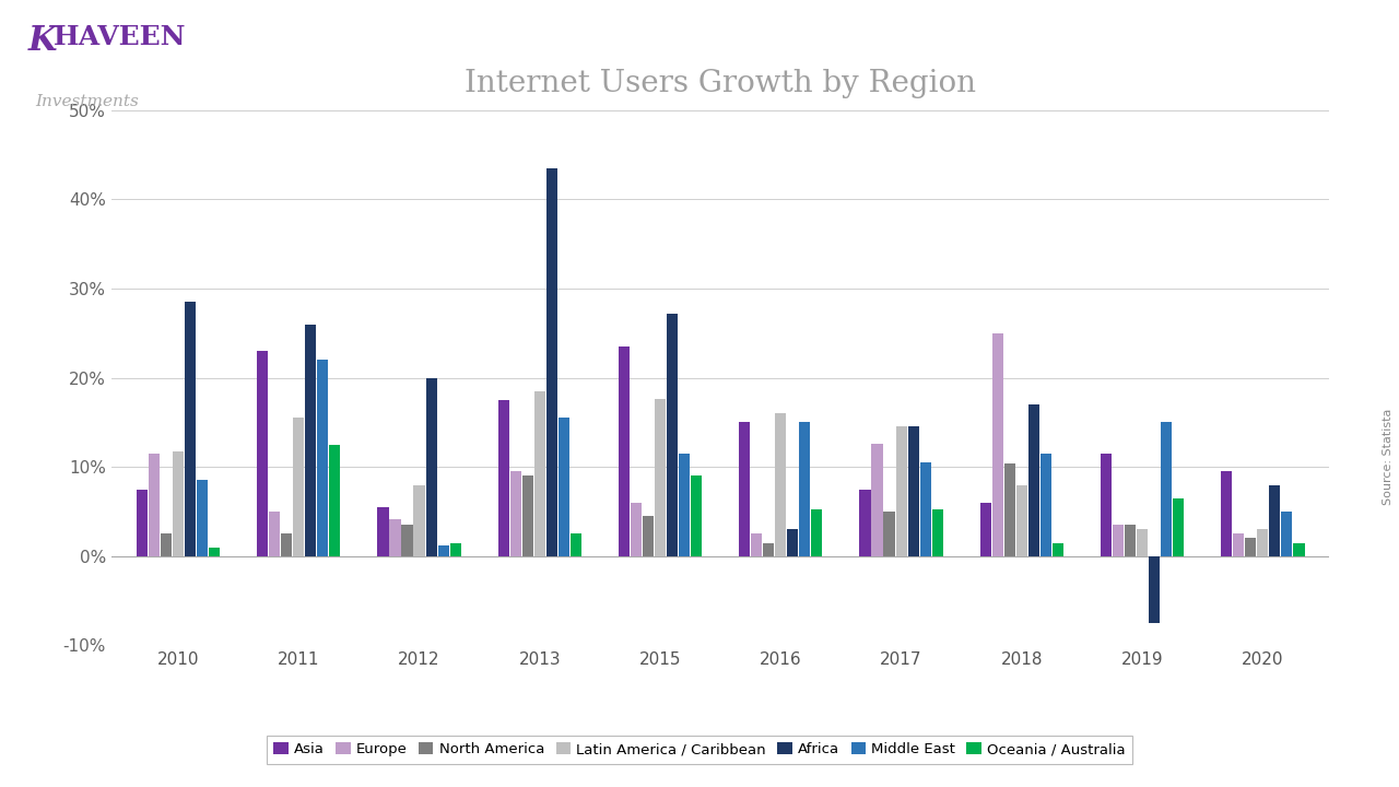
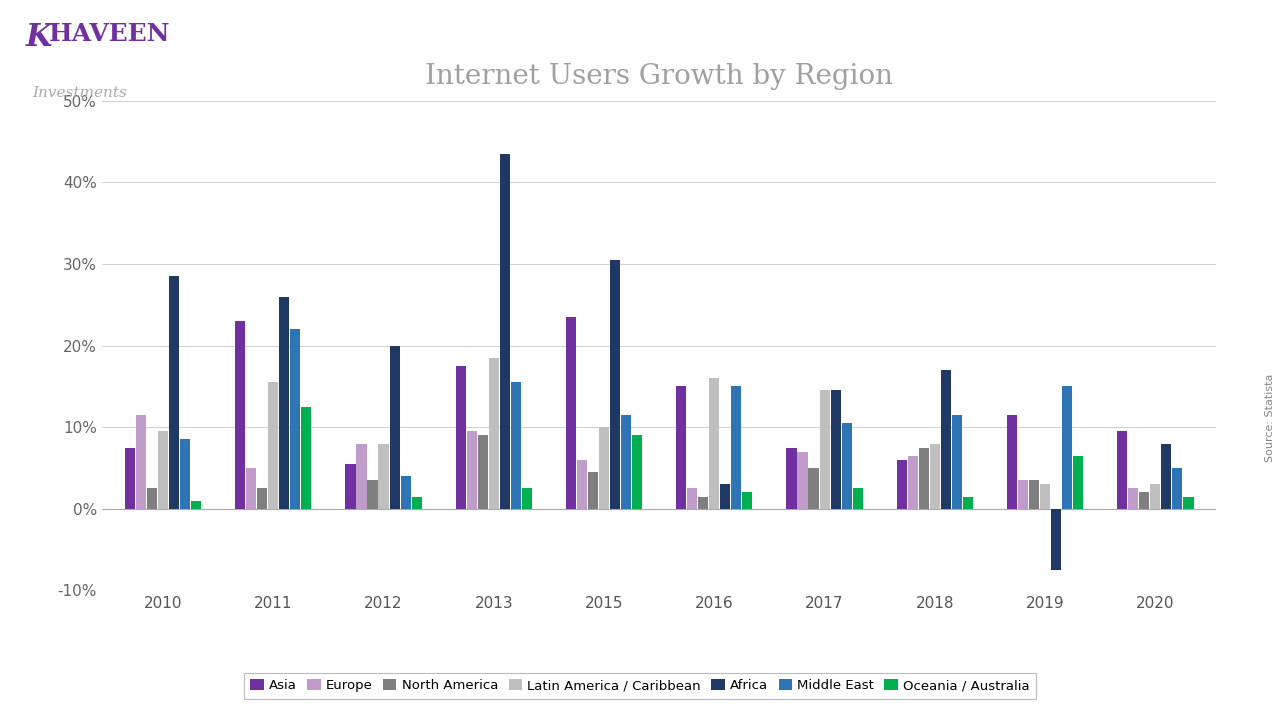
Latin America / Caribbean/2010: 11.8% -> 9.5%
Europe/2012: 4.2% -> 8.0%
Middle East/2012: 1.2% -> 4.0%
Latin America / Caribbean/2015: 17.6% -> 10.0%
Africa/2015: 27.2% -> 30.5%
Oceania / Australia/2016: 5.2% -> 2.0%
Europe/2017: 12.6% -> 7.0%
Oceania / Australia/2017: 5.2% -> 2.5%
Europe/2018: 25.0% -> 6.5%
North America/2018: 10.4% -> 7.5%
